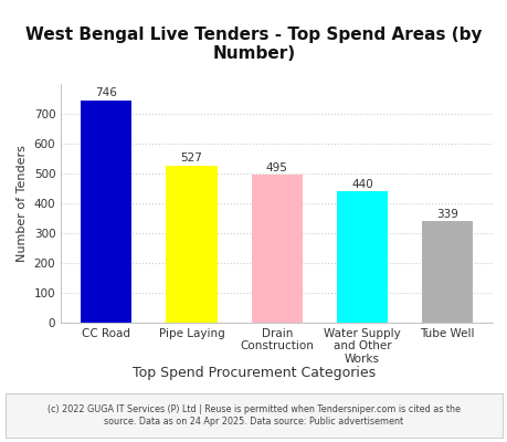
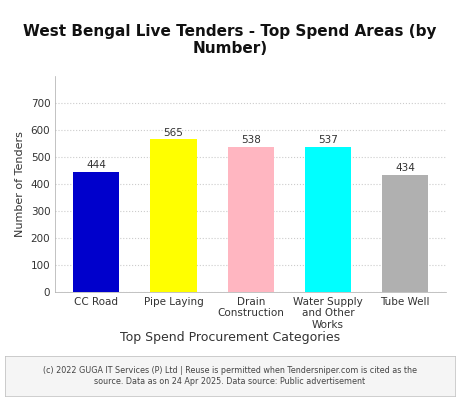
CC Road: 746 -> 444
Pipe Laying: 527 -> 565
Drain Construction: 495 -> 538
Water Supply and Other Works: 440 -> 537
Tube Well: 339 -> 434
